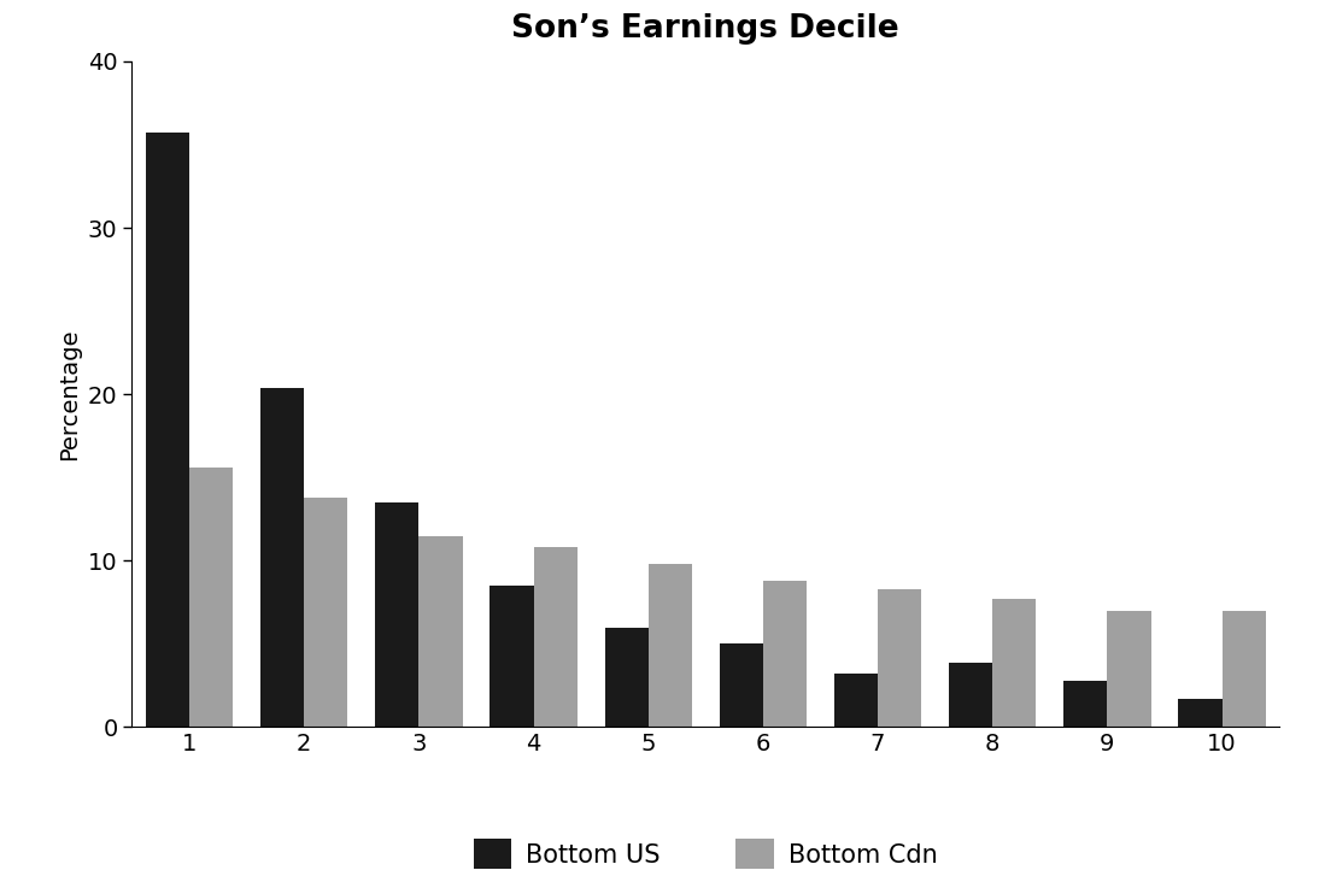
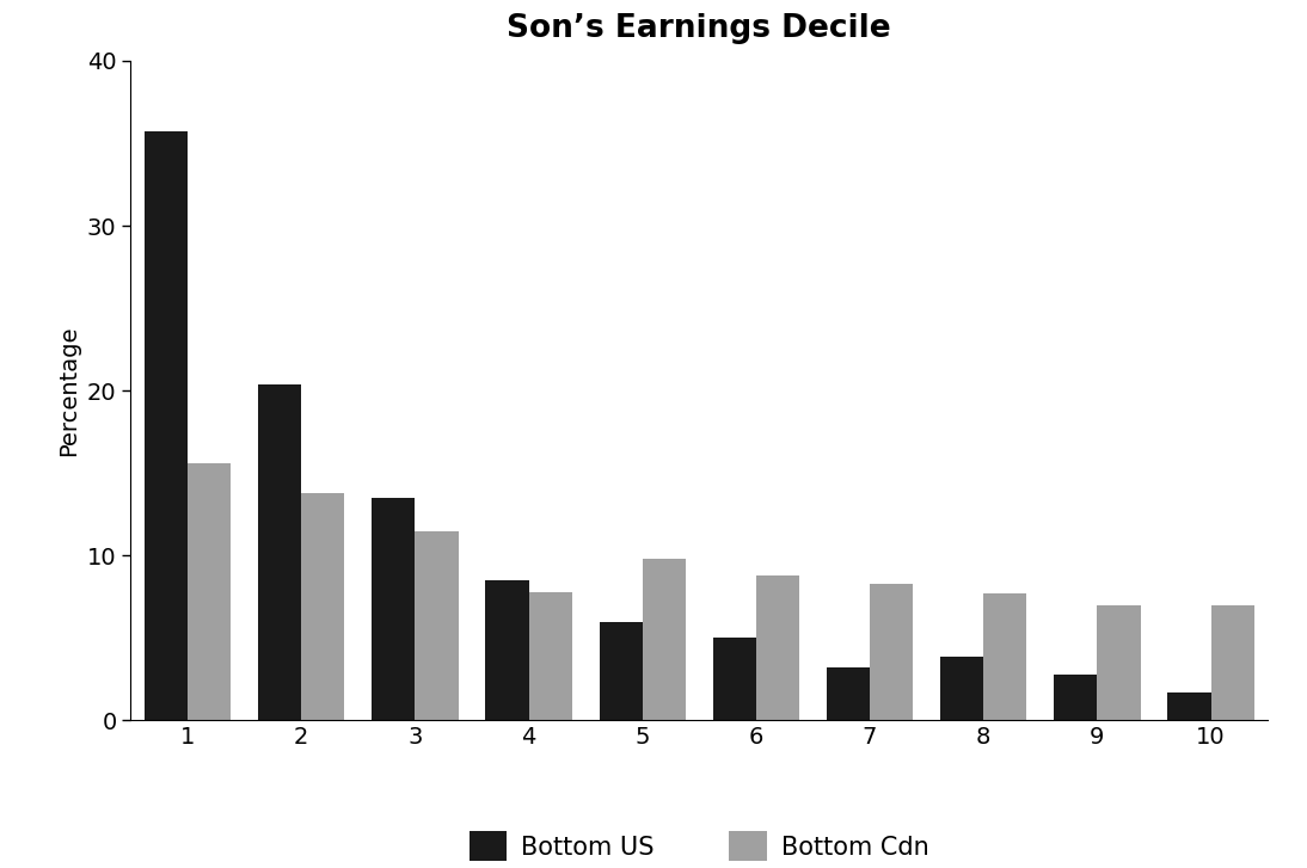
Bottom Cdn/4: 10.8 -> 7.8
